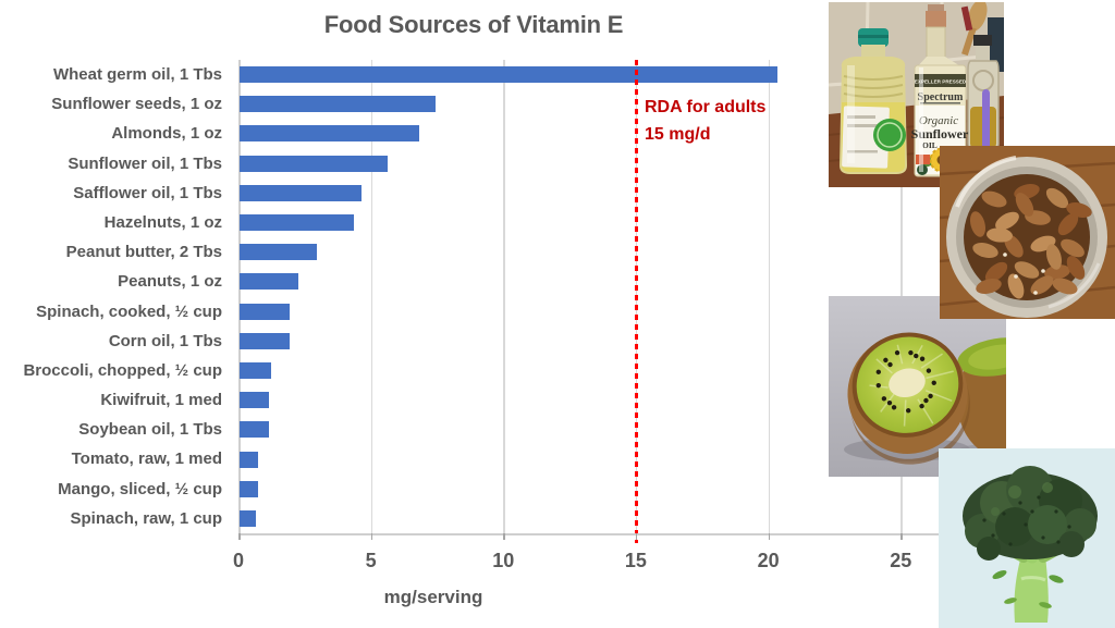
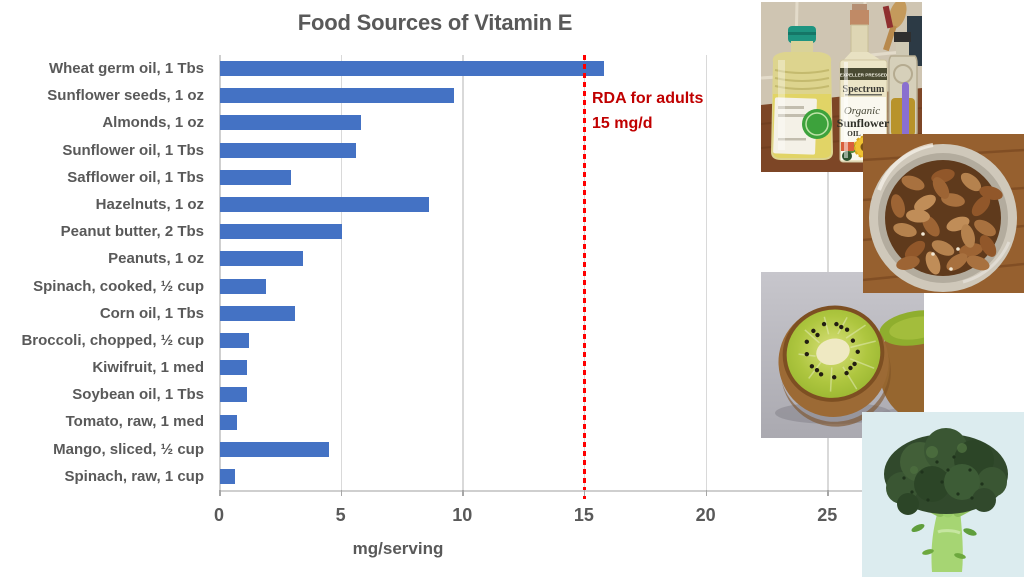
Wheat germ oil, 1 Tbs: 20.3 -> 15.8
Sunflower seeds, 1 oz: 7.4 -> 9.6
Almonds, 1 oz: 6.8 -> 5.8
Safflower oil, 1 Tbs: 4.6 -> 2.9
Hazelnuts, 1 oz: 4.3 -> 8.6
Peanut butter, 2 Tbs: 2.9 -> 5.0
Peanuts, 1 oz: 2.2 -> 3.4
Corn oil, 1 Tbs: 1.9 -> 3.1
Mango, sliced, ½ cup: 0.7 -> 4.5
